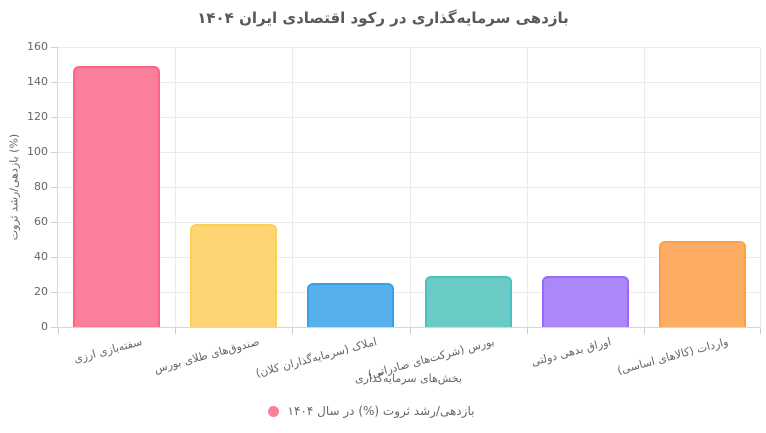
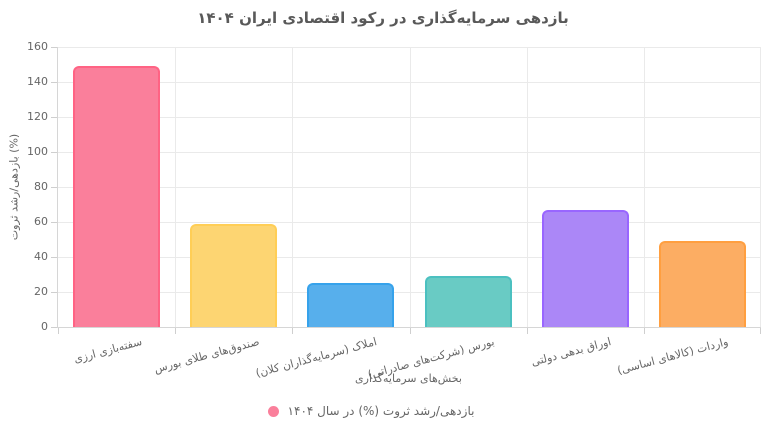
اوراق بدهی دولتی: 29 -> 67
